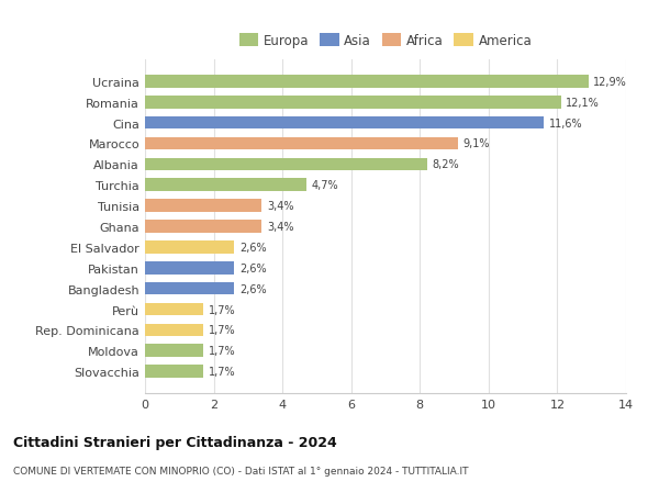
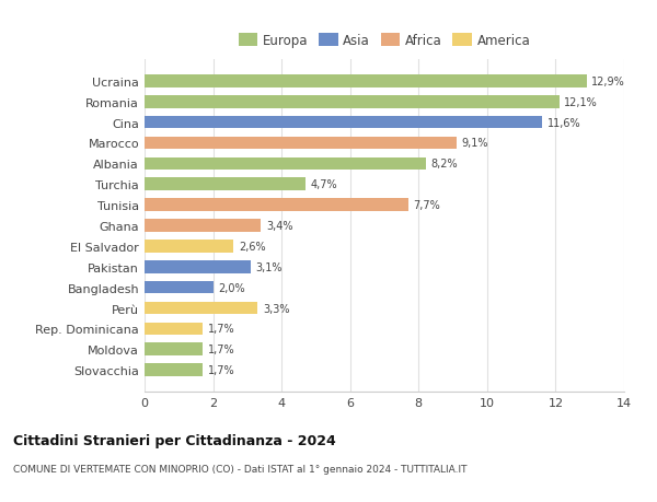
Tunisia: 3,4% -> 7,7%
Pakistan: 2,6% -> 3,1%
Bangladesh: 2,6% -> 2,0%
Perù: 1,7% -> 3,3%
